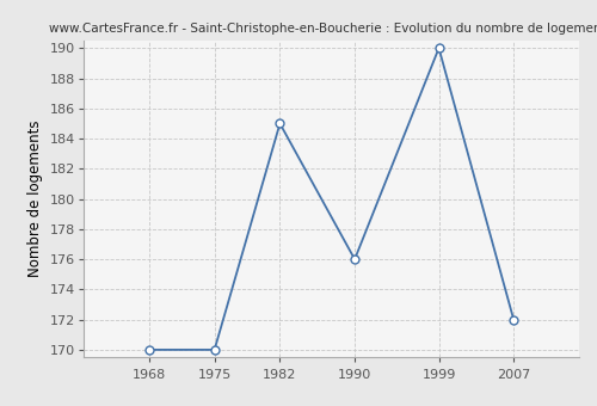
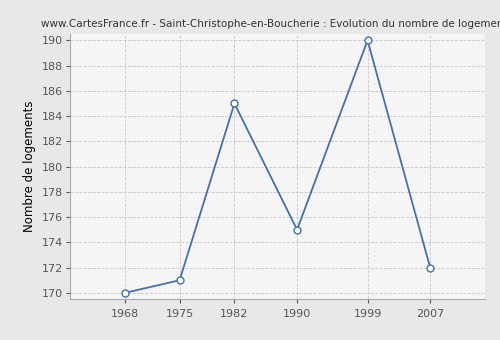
1975: 170 -> 171
1990: 176 -> 175
